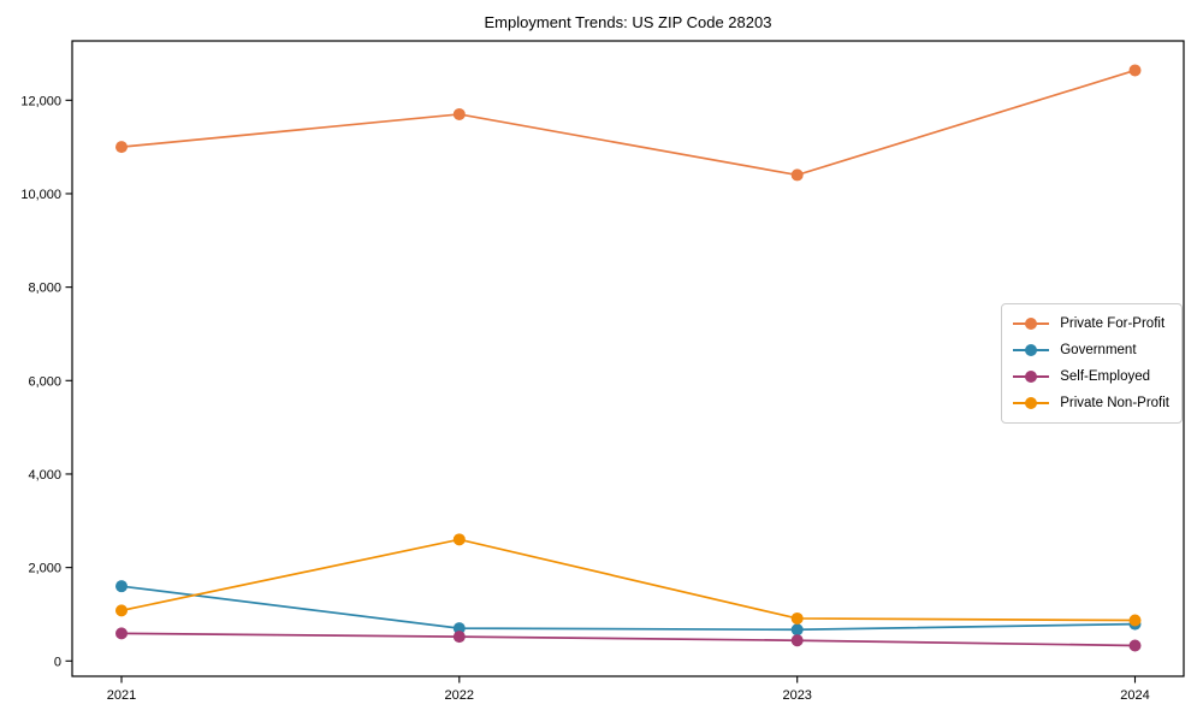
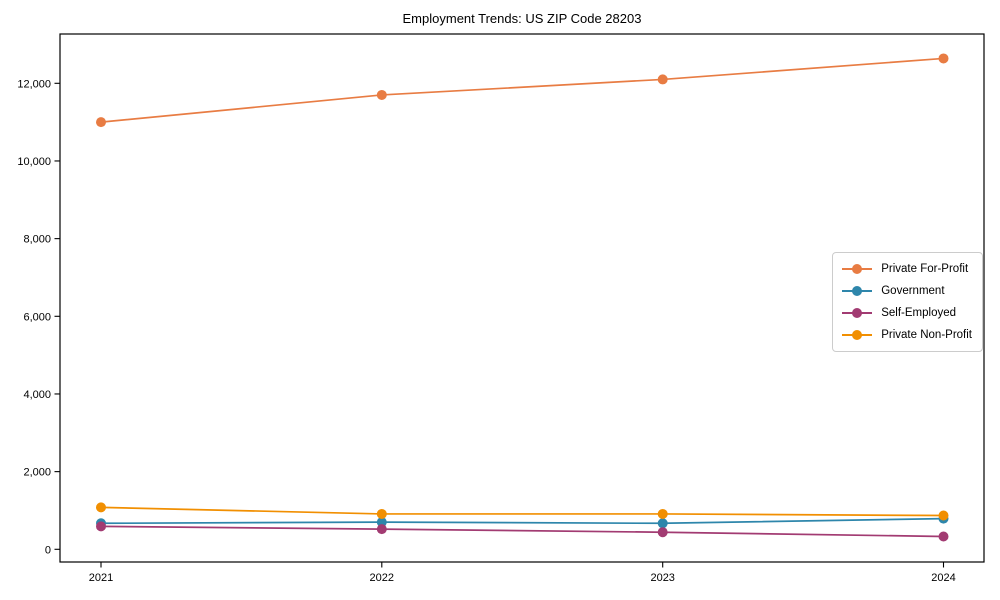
Government/2021: 1600 -> 700
Private Non-Profit/2022: 2600 -> 900
Private For-Profit/2023: 10400 -> 12100
